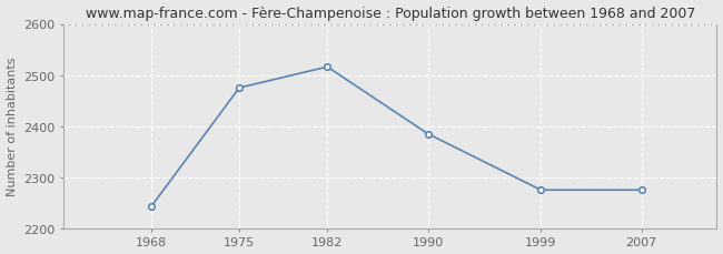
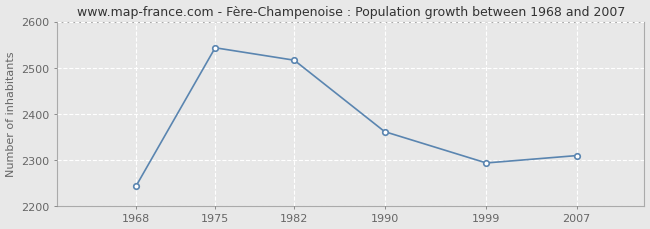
1975: 2475 -> 2543
1990: 2385 -> 2361
1999: 2275 -> 2293
2007: 2275 -> 2309
